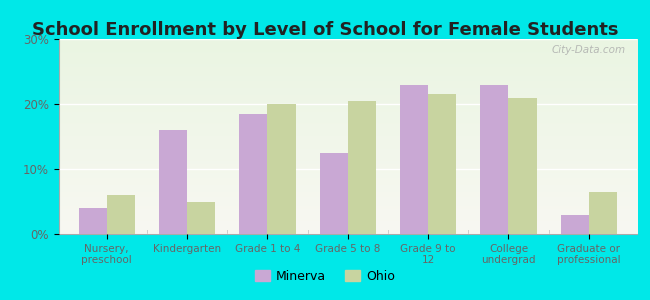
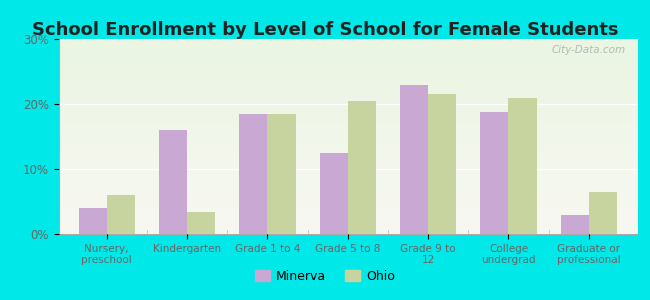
Ohio/Kindergarten: 5.0% -> 3.4%
Ohio/Grade 1 to 4: 20.0% -> 18.4%
Minerva/College undergrad: 23.0% -> 18.8%
